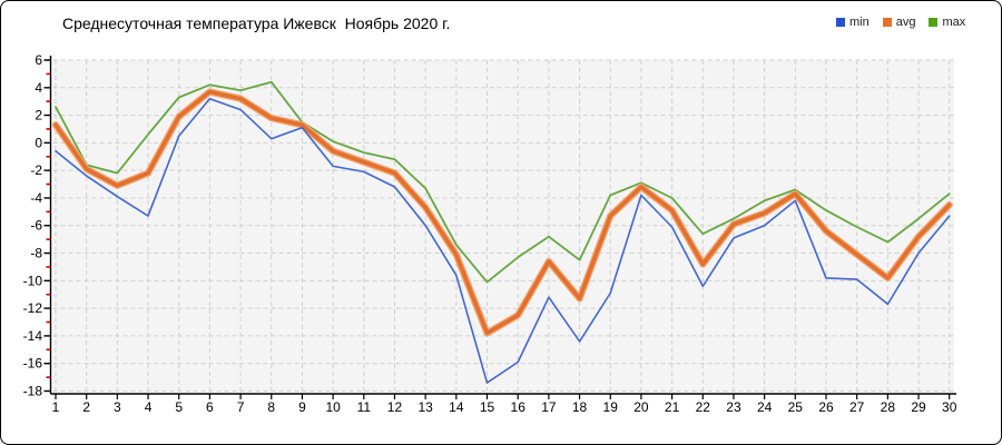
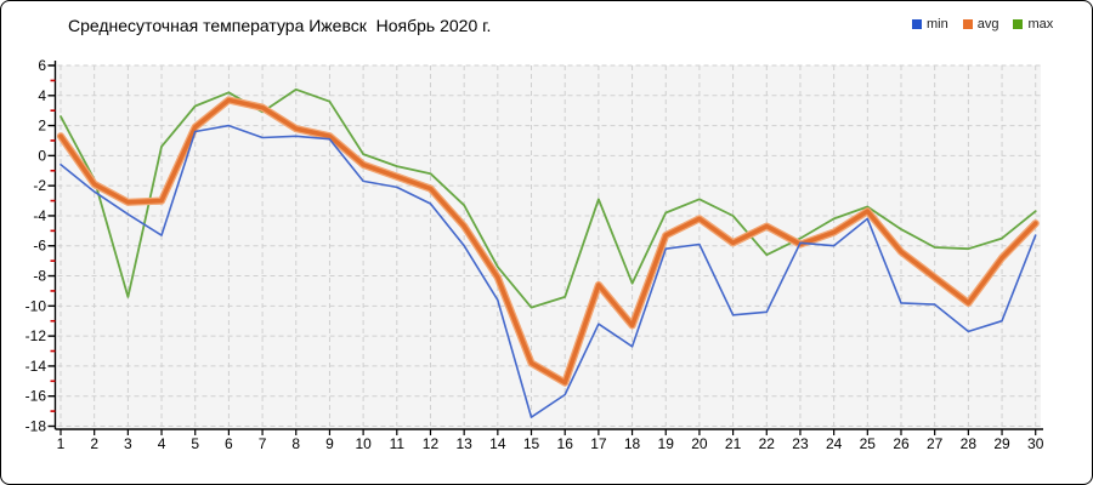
max/3: -2.2 -> -9.4
avg/4: -2.2 -> -3.0
min/5: 0.5 -> 1.6
min/6: 3.2 -> 2.0
min/7: 2.4 -> 1.2
max/7: 3.8 -> 2.9
min/8: 0.3 -> 1.3
max/9: 1.5 -> 3.6
avg/16: -12.5 -> -15.1
max/16: -8.3 -> -9.4
max/17: -6.8 -> -2.9
min/18: -14.4 -> -12.7
min/19: -10.9 -> -6.2
min/20: -3.8 -> -5.9
avg/20: -3.2 -> -4.2
min/21: -6.1 -> -10.6
avg/21: -4.9 -> -5.8
avg/22: -8.8 -> -4.7
min/23: -6.9 -> -5.8
max/28: -7.2 -> -6.2
min/29: -8.0 -> -11.0
